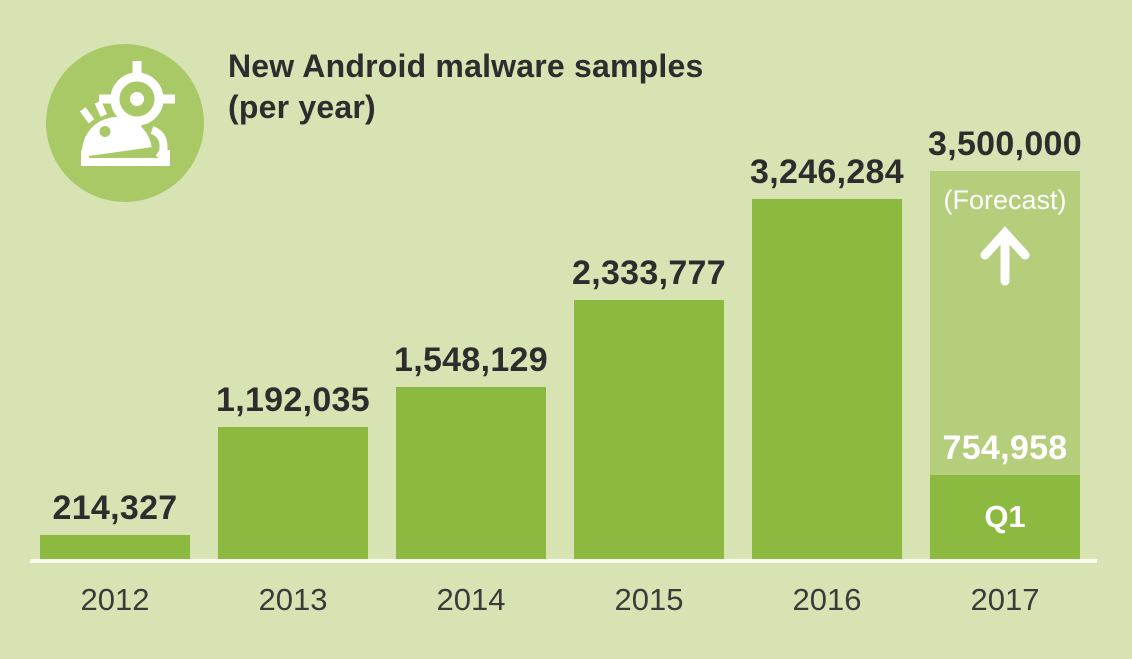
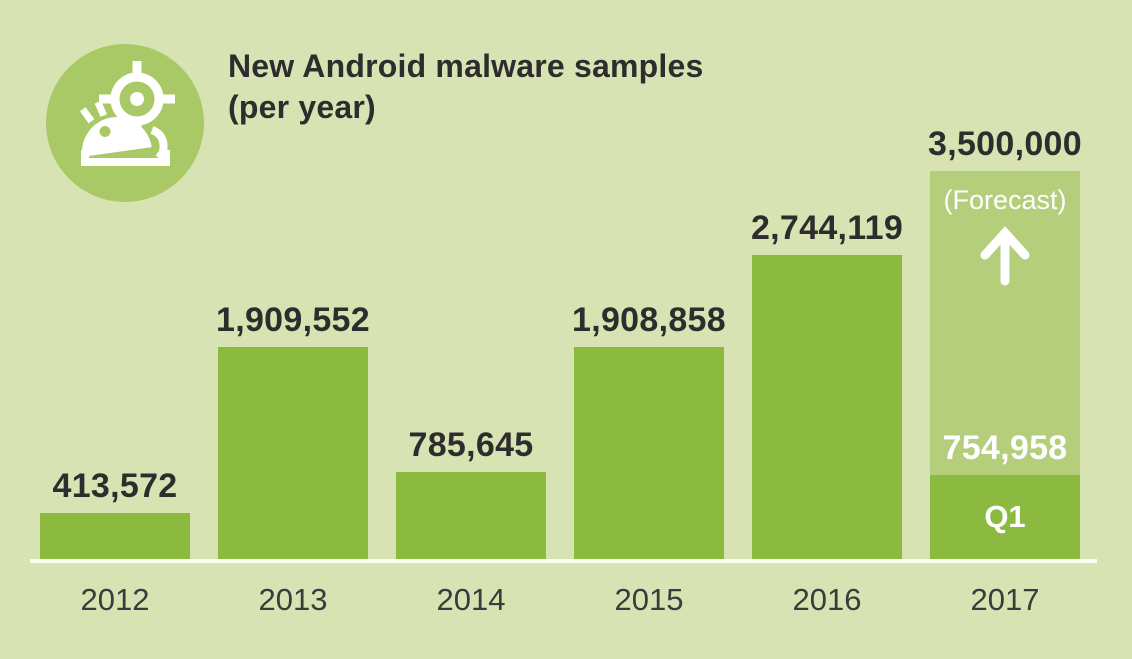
2012: 214,327 -> 413,572
2013: 1,192,035 -> 1,909,552
2014: 1,548,129 -> 785,645
2015: 2,333,777 -> 1,908,858
2016: 3,246,284 -> 2,744,119
